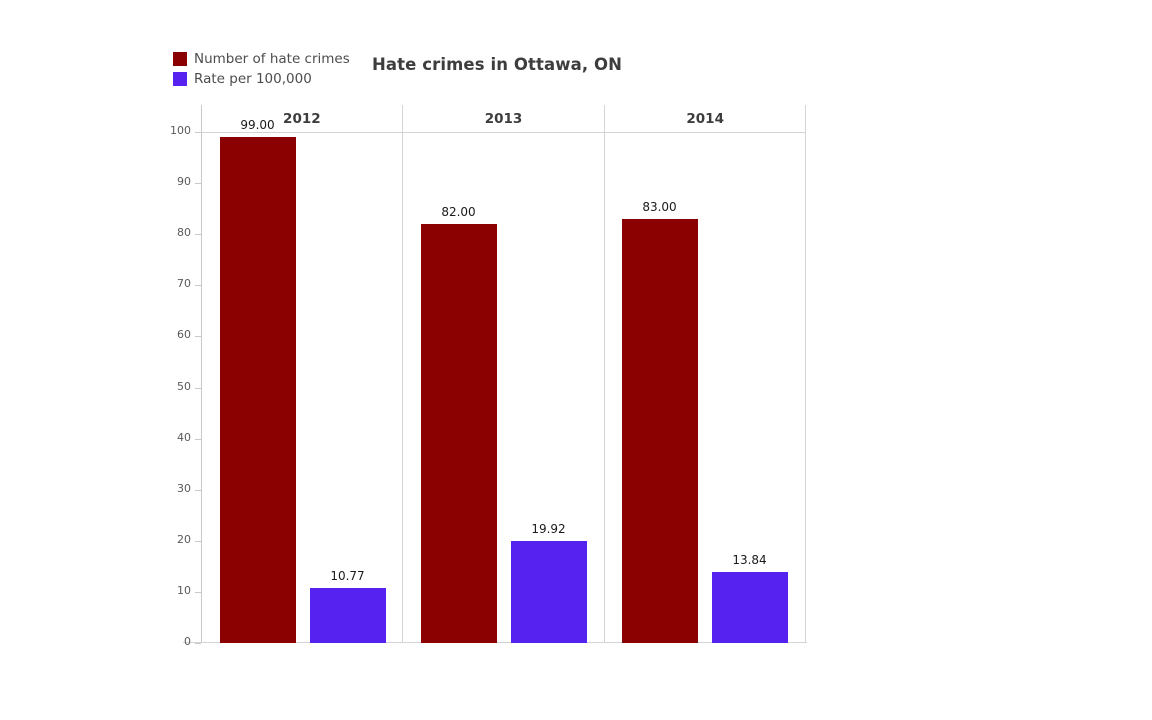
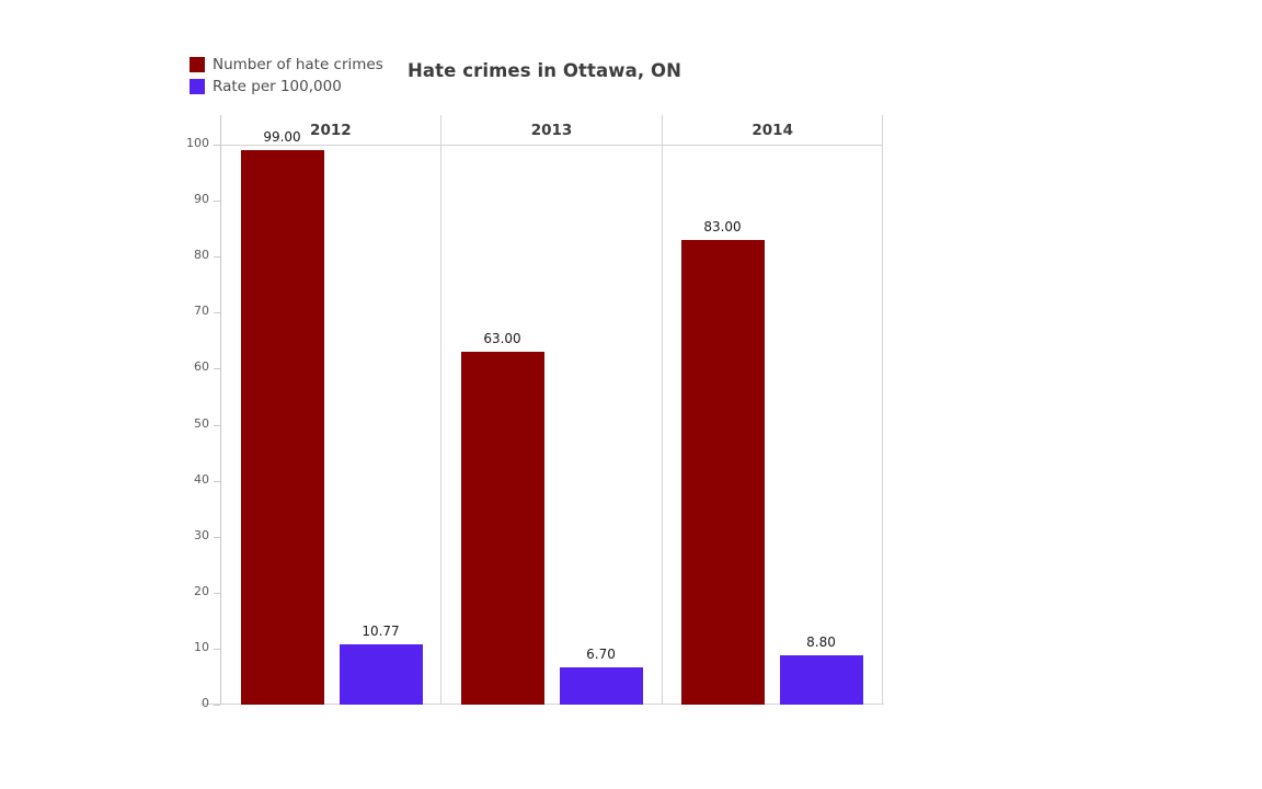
Number of hate crimes/2013: 82.00 -> 63.00
Rate per 100,000/2013: 19.92 -> 6.70
Rate per 100,000/2014: 13.84 -> 8.80
